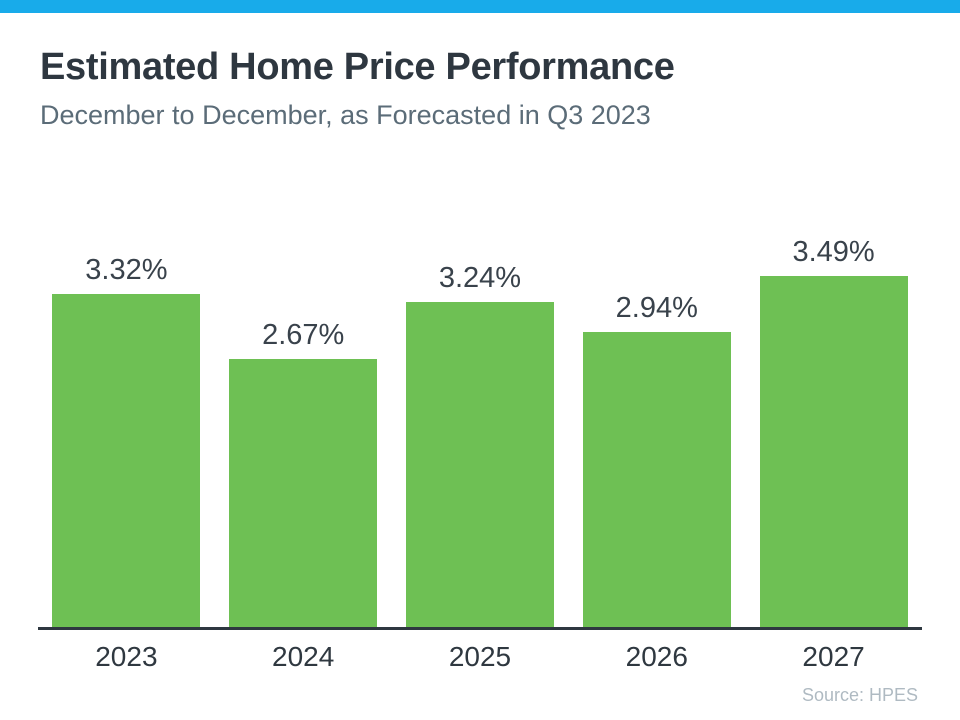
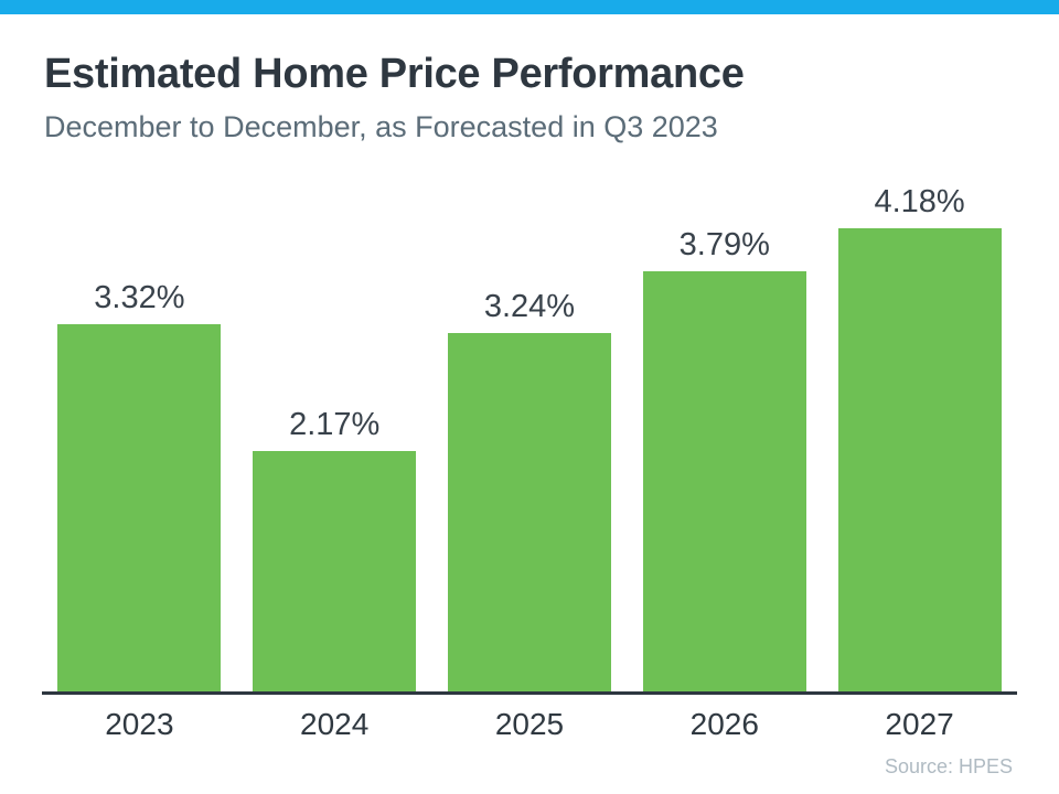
2024: 2.67% -> 2.17%
2026: 2.94% -> 3.79%
2027: 3.49% -> 4.18%
